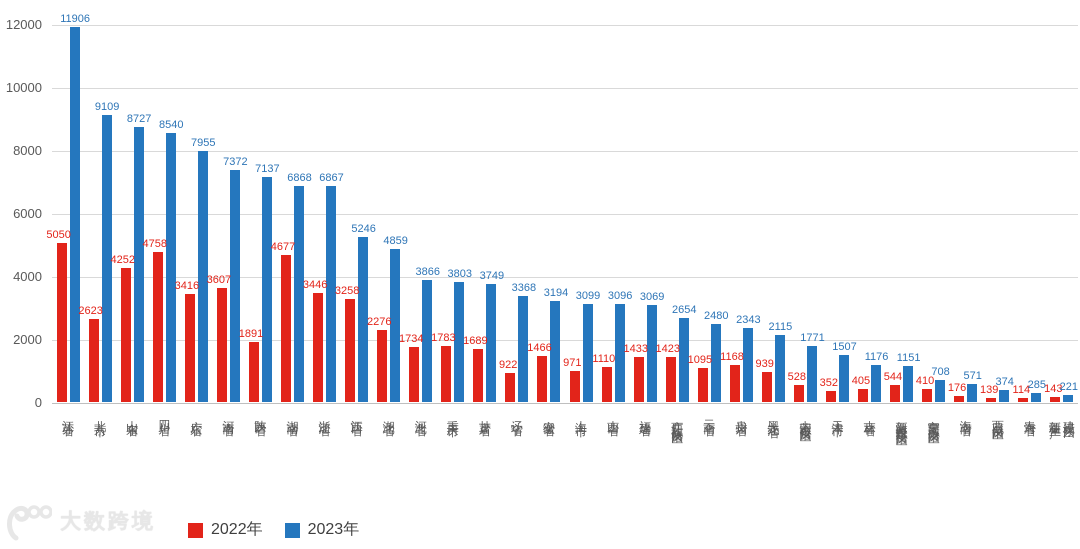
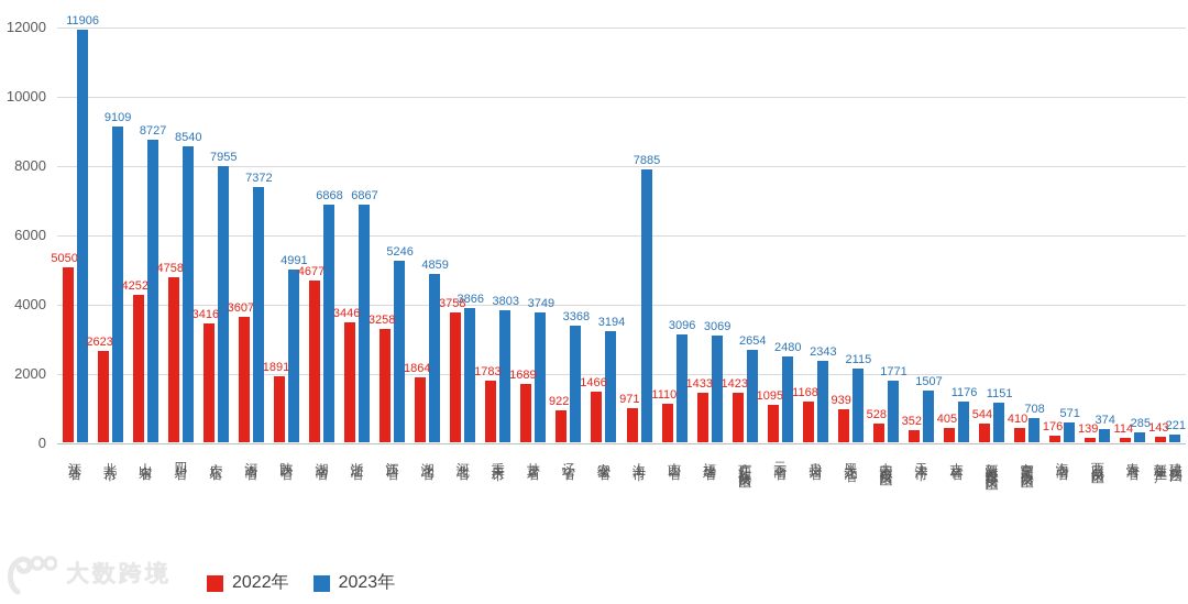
2023年/陕西省: 7137 -> 4991
2022年/湖北省: 2276 -> 1864
2022年/河北省: 1734 -> 3758
2023年/上海市: 3099 -> 7885
